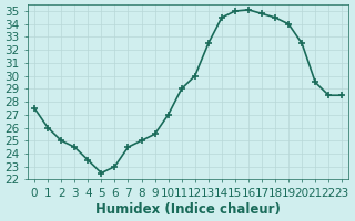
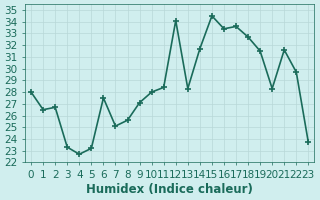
0: 27.5 -> 28.0
1: 26.0 -> 26.5
2: 25.0 -> 26.7
3: 24.5 -> 23.3
4: 23.5 -> 22.7
5: 22.5 -> 23.2
6: 23.0 -> 27.5
7: 24.5 -> 25.1
8: 25.0 -> 25.6
9: 25.5 -> 27.1
10: 27.0 -> 28.0
11: 29.0 -> 28.4
12: 30.0 -> 34.1
13: 32.5 -> 28.3
14: 34.5 -> 31.7
15: 35.0 -> 34.5
16: 35.1 -> 33.4
17: 34.8 -> 33.6
18: 34.5 -> 32.7
19: 34.0 -> 31.5
20: 32.5 -> 28.3
21: 29.5 -> 31.6
22: 28.5 -> 29.7
23: 28.5 -> 23.7
